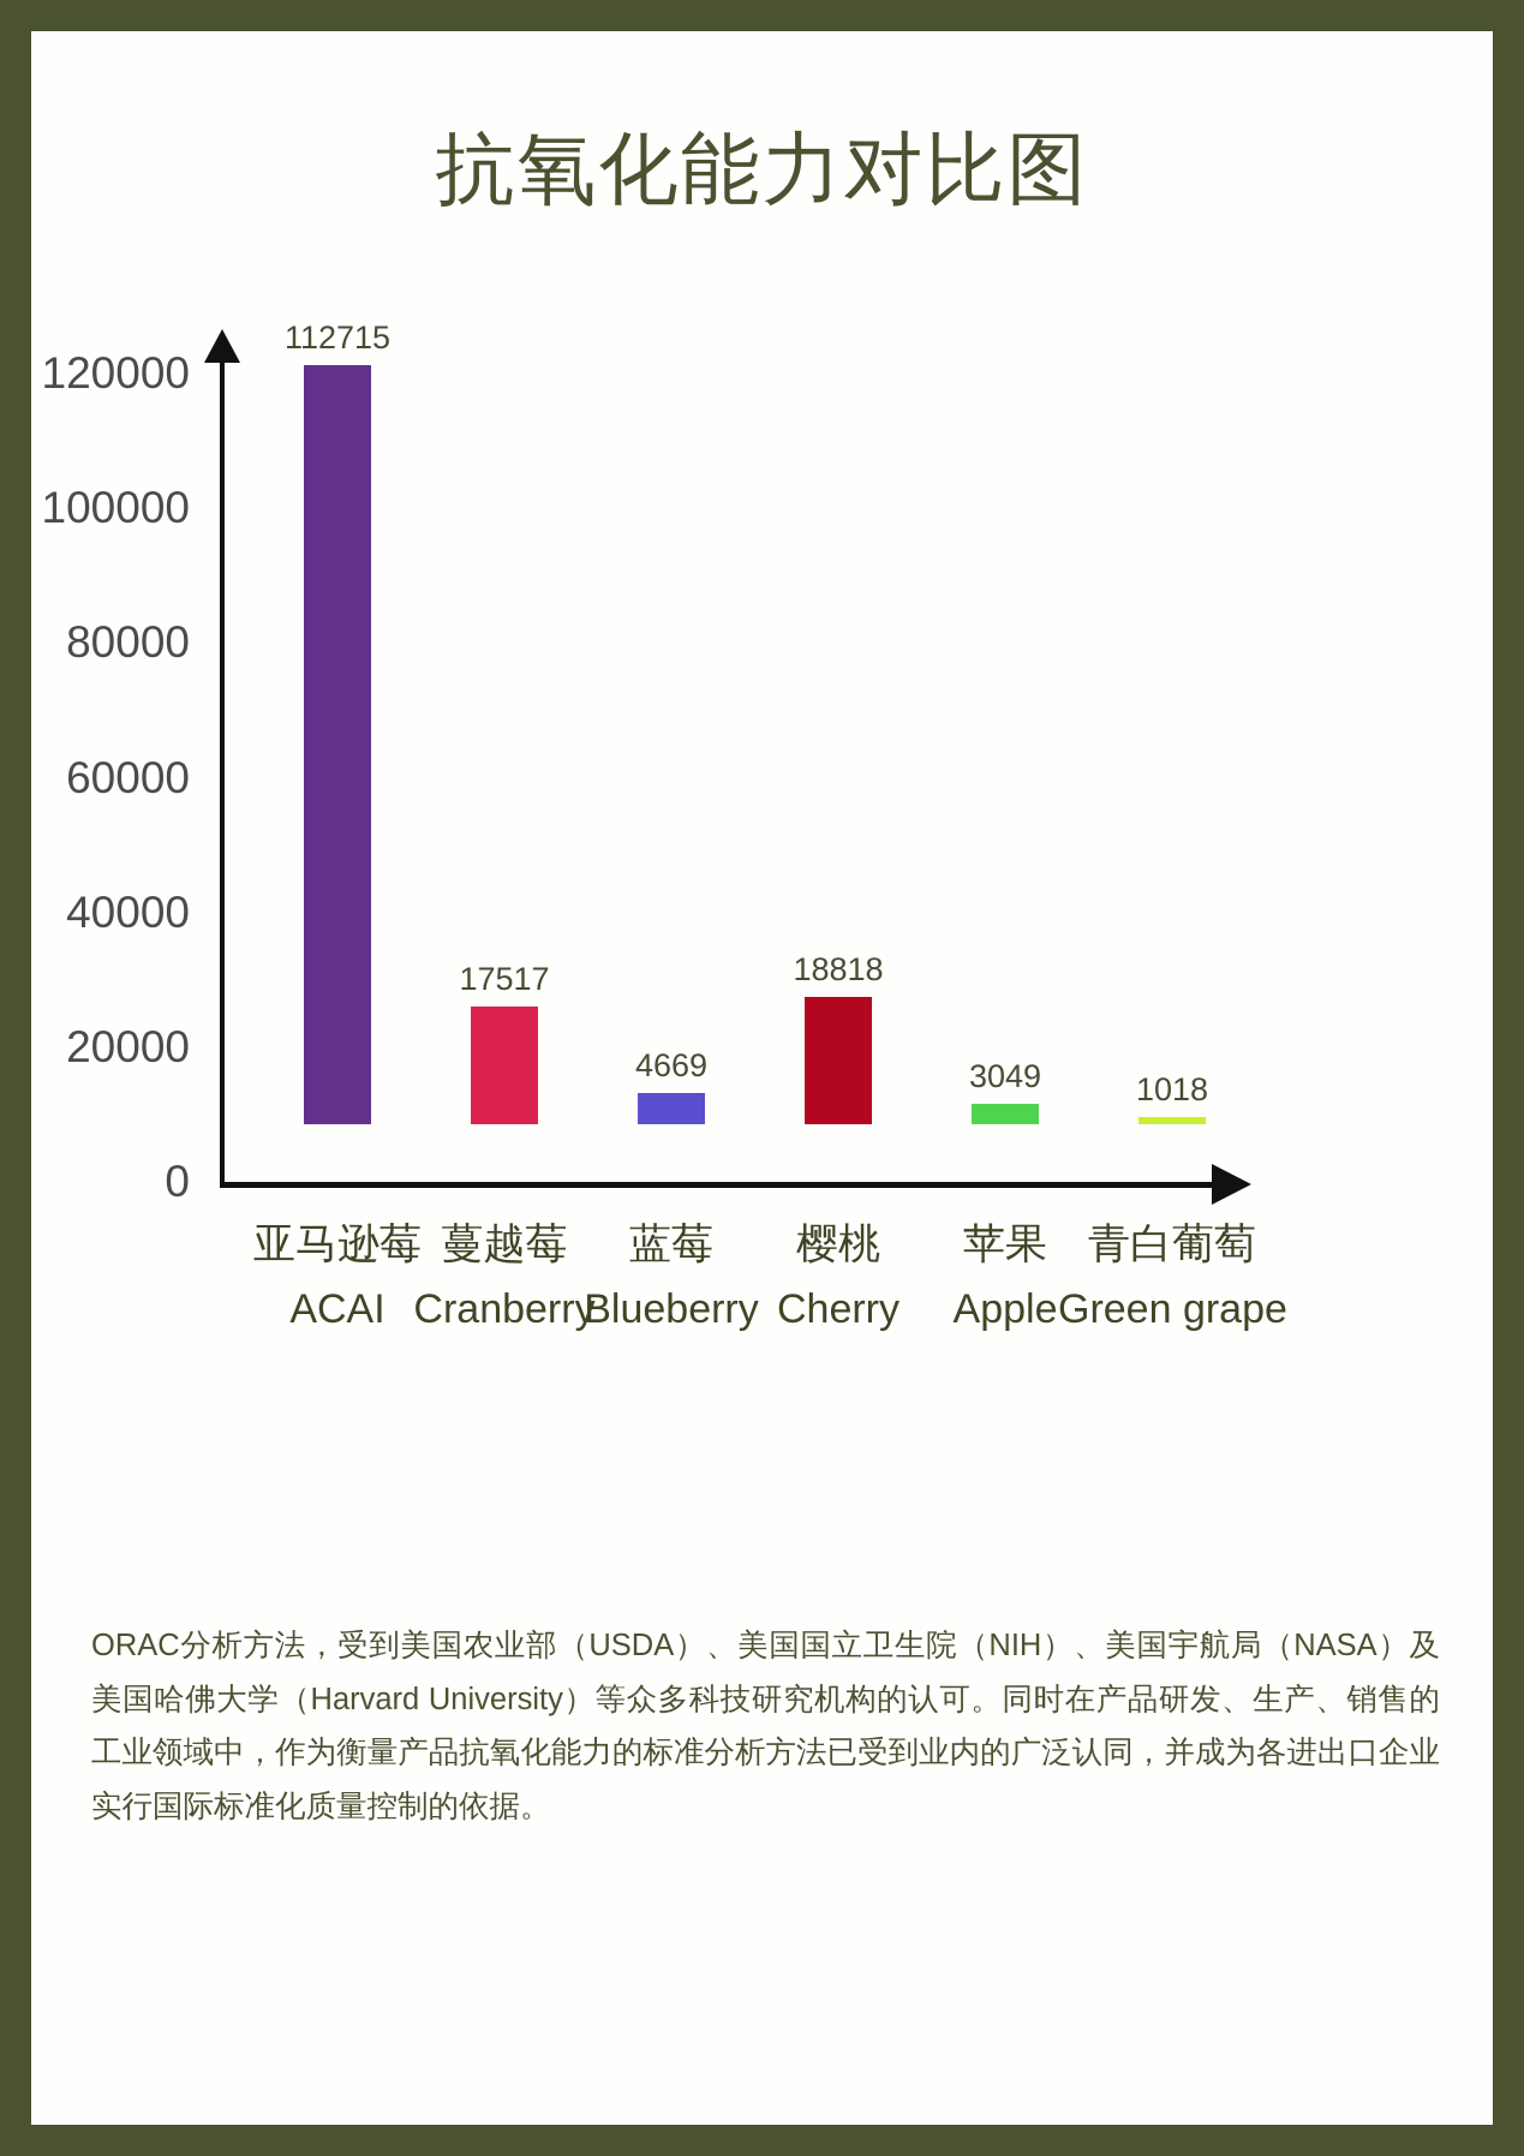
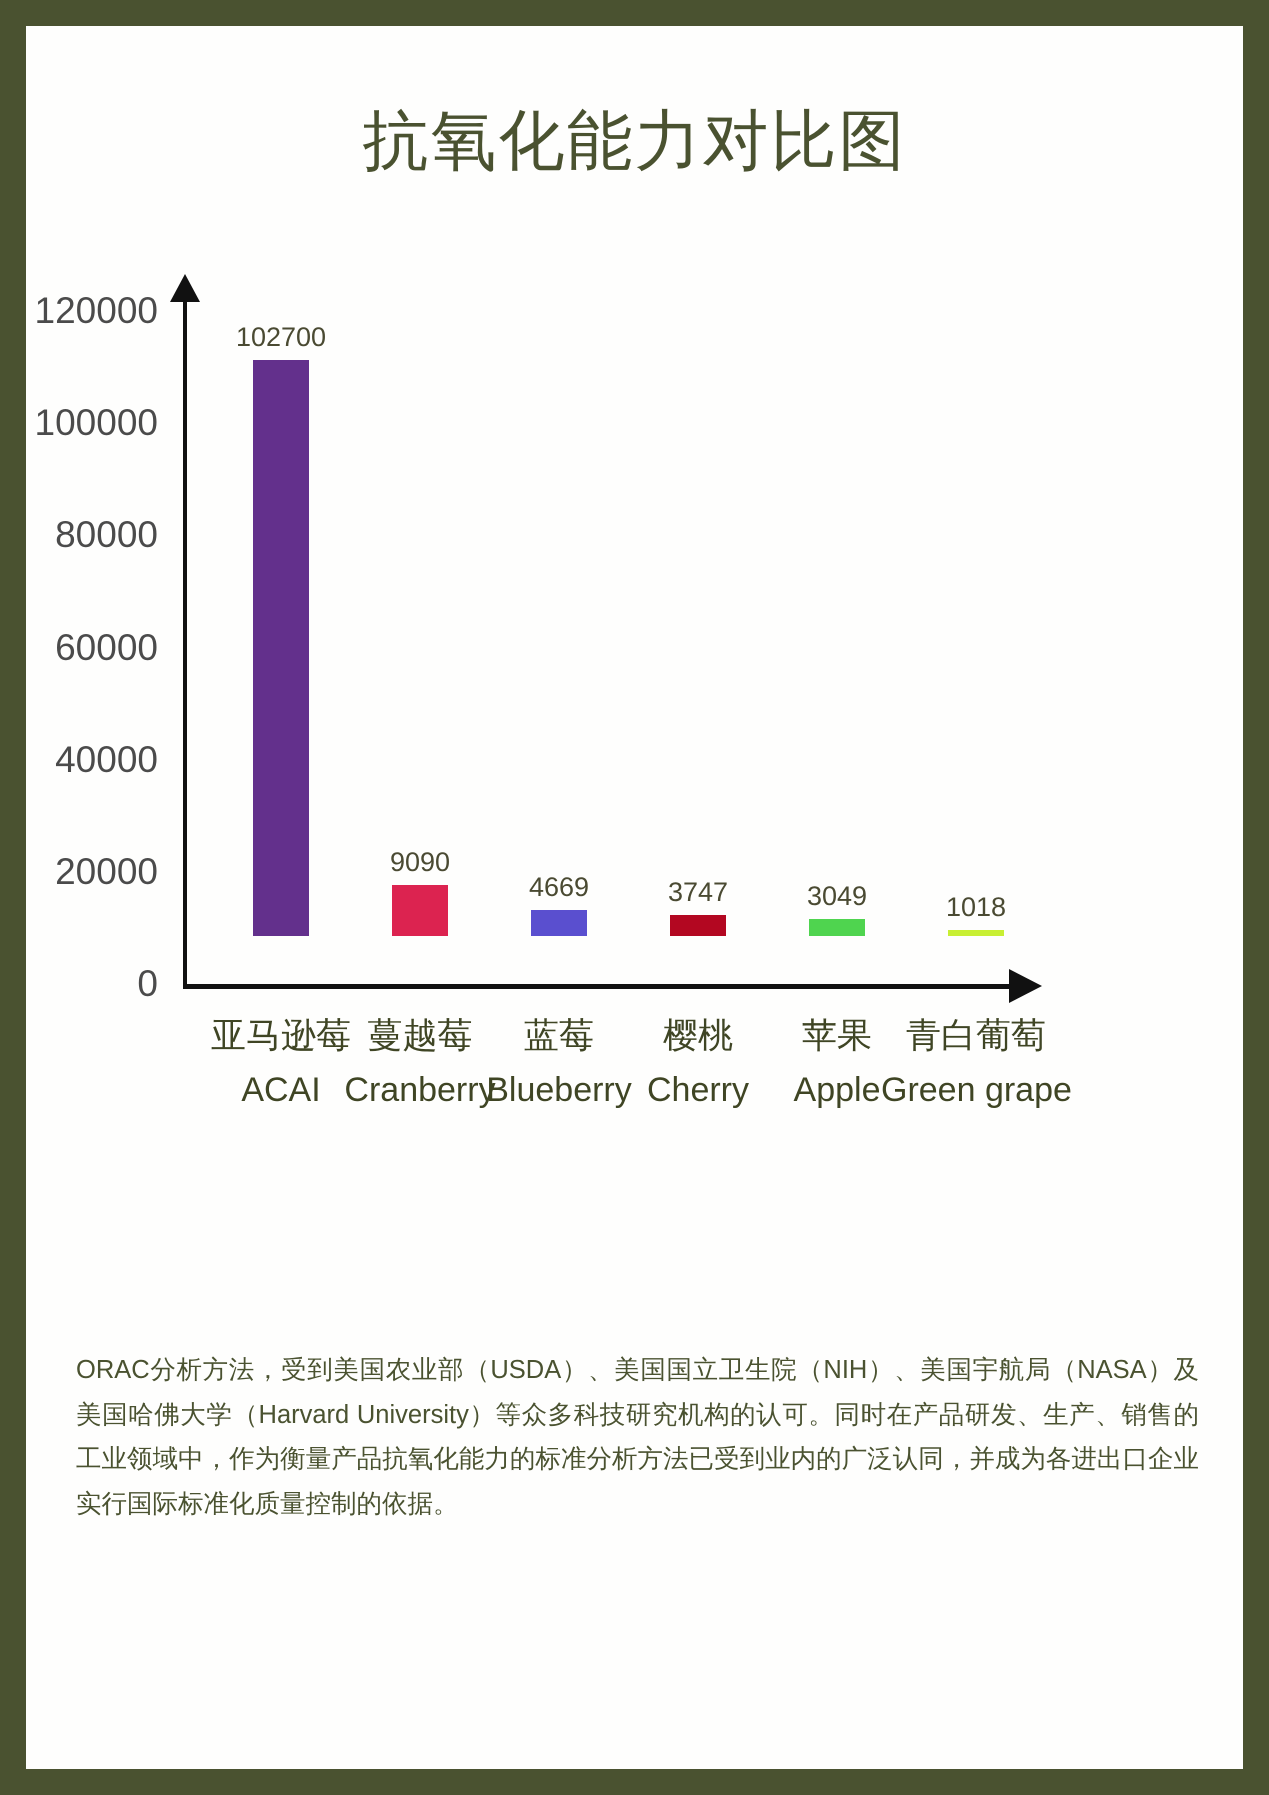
亚马逊莓: 112715 -> 102700
蔓越莓: 17517 -> 9090
樱桃: 18818 -> 3747
